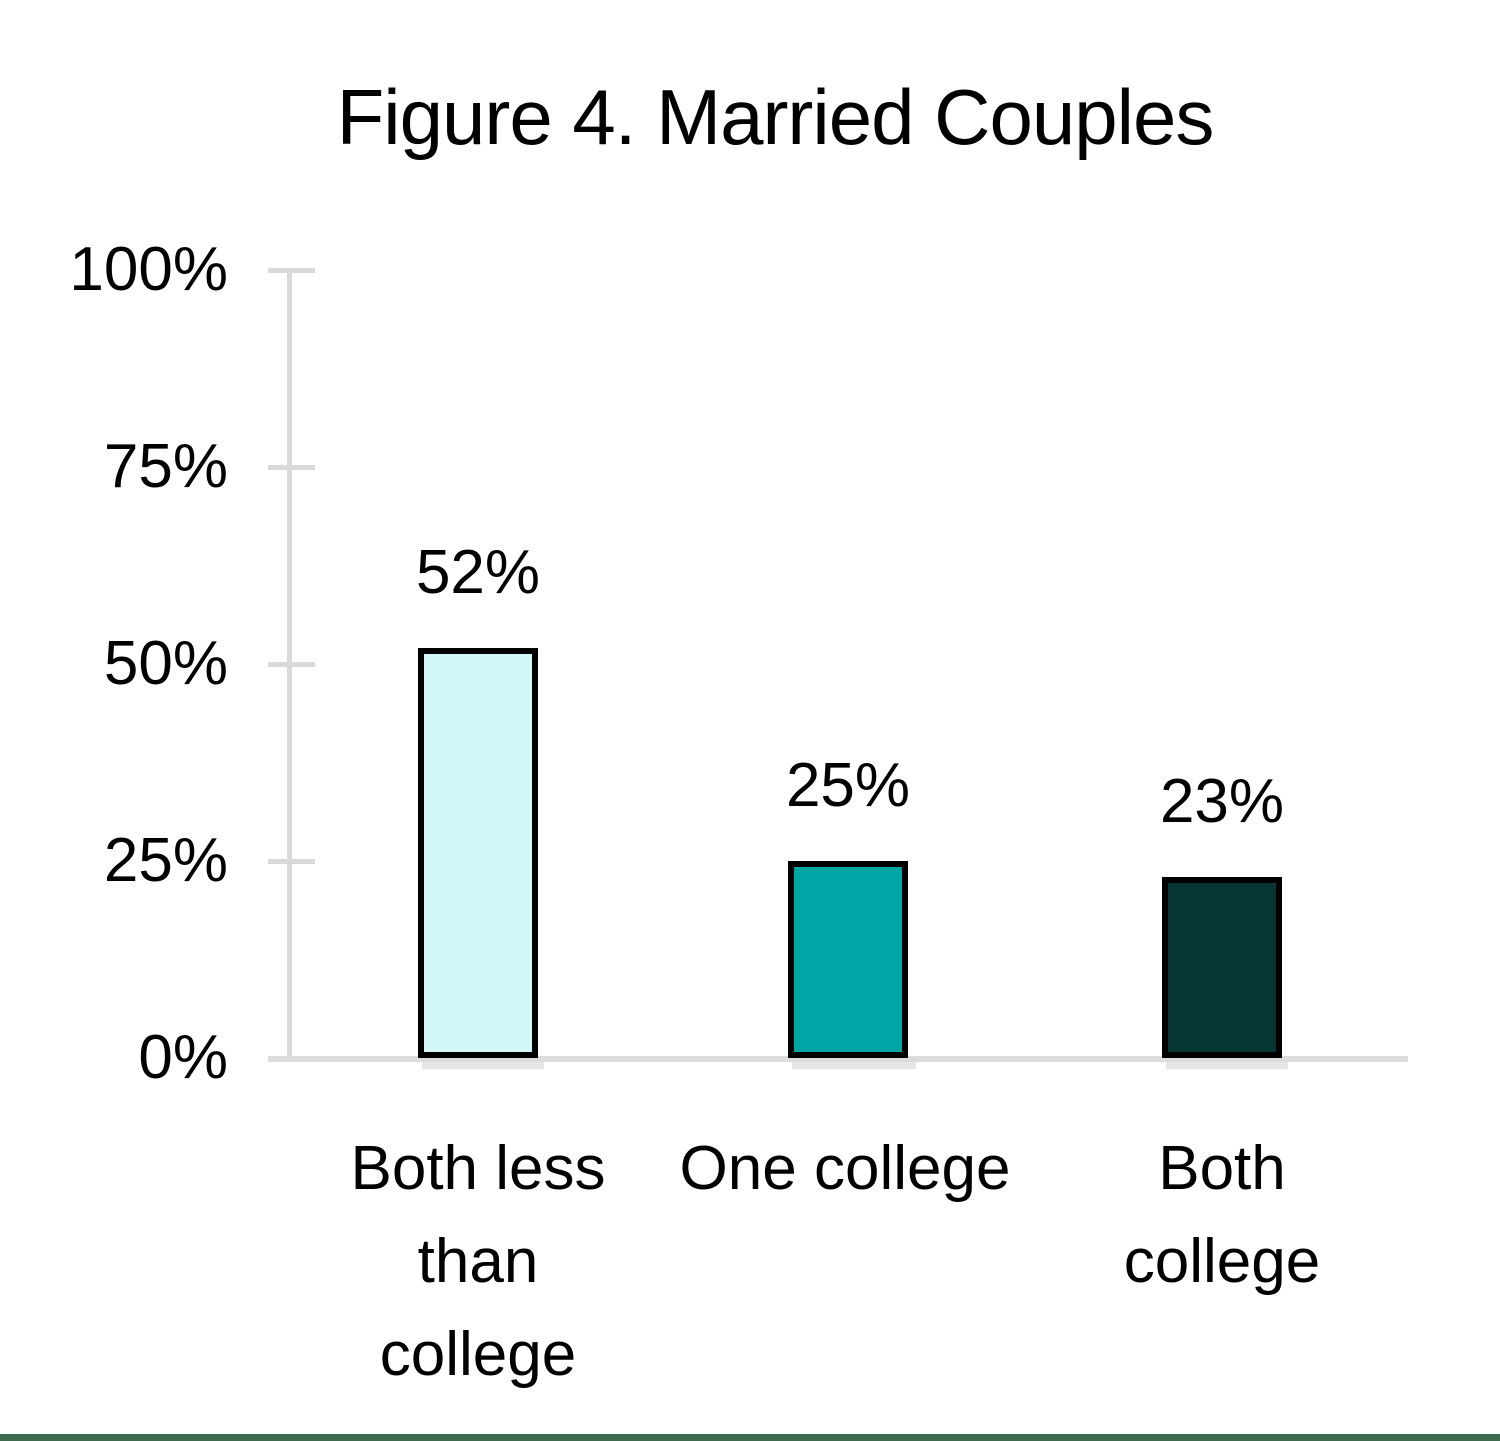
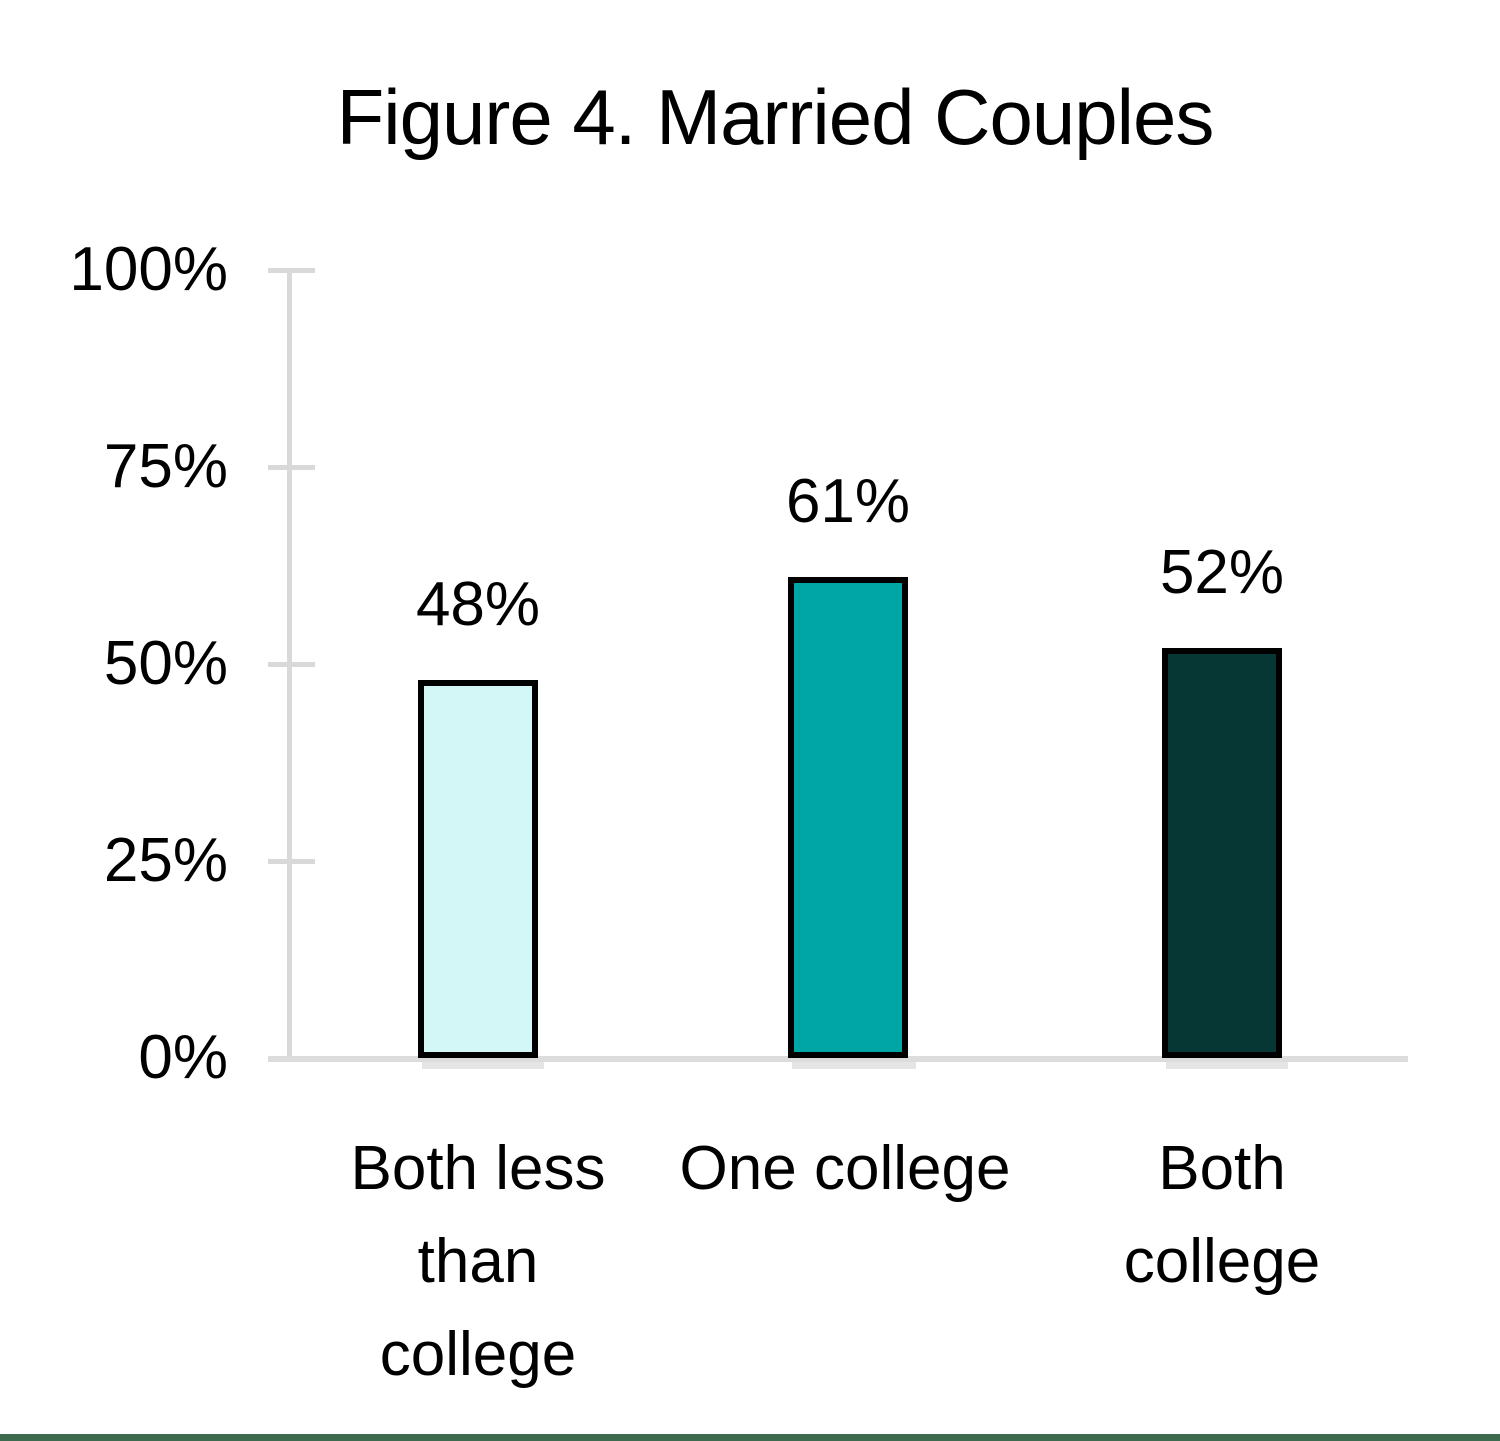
Both less than college: 52% -> 48%
One college: 25% -> 61%
Both college: 23% -> 52%
